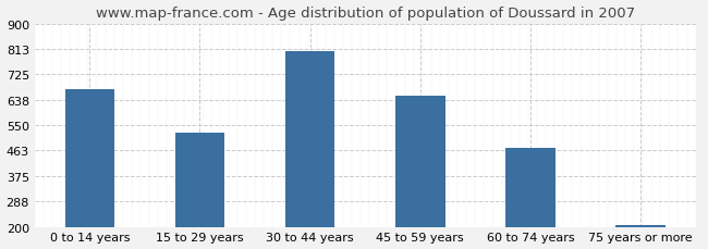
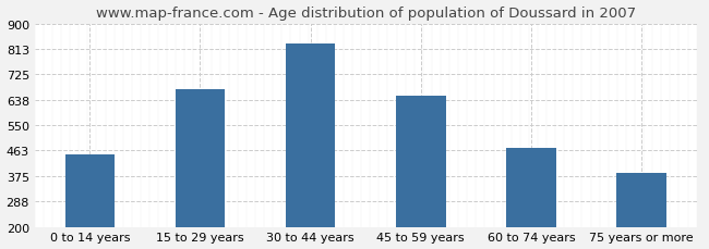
0 to 14 years: 675 -> 450
15 to 29 years: 525 -> 675
30 to 44 years: 805 -> 830
75 years or more: 205 -> 385
